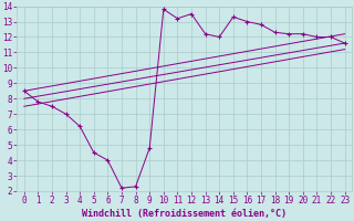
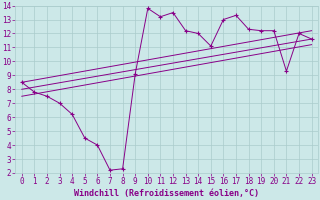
9: 4.8 -> 9.1
15: 13.3 -> 11.1
17: 12.8 -> 13.3
21: 12.0 -> 9.3
